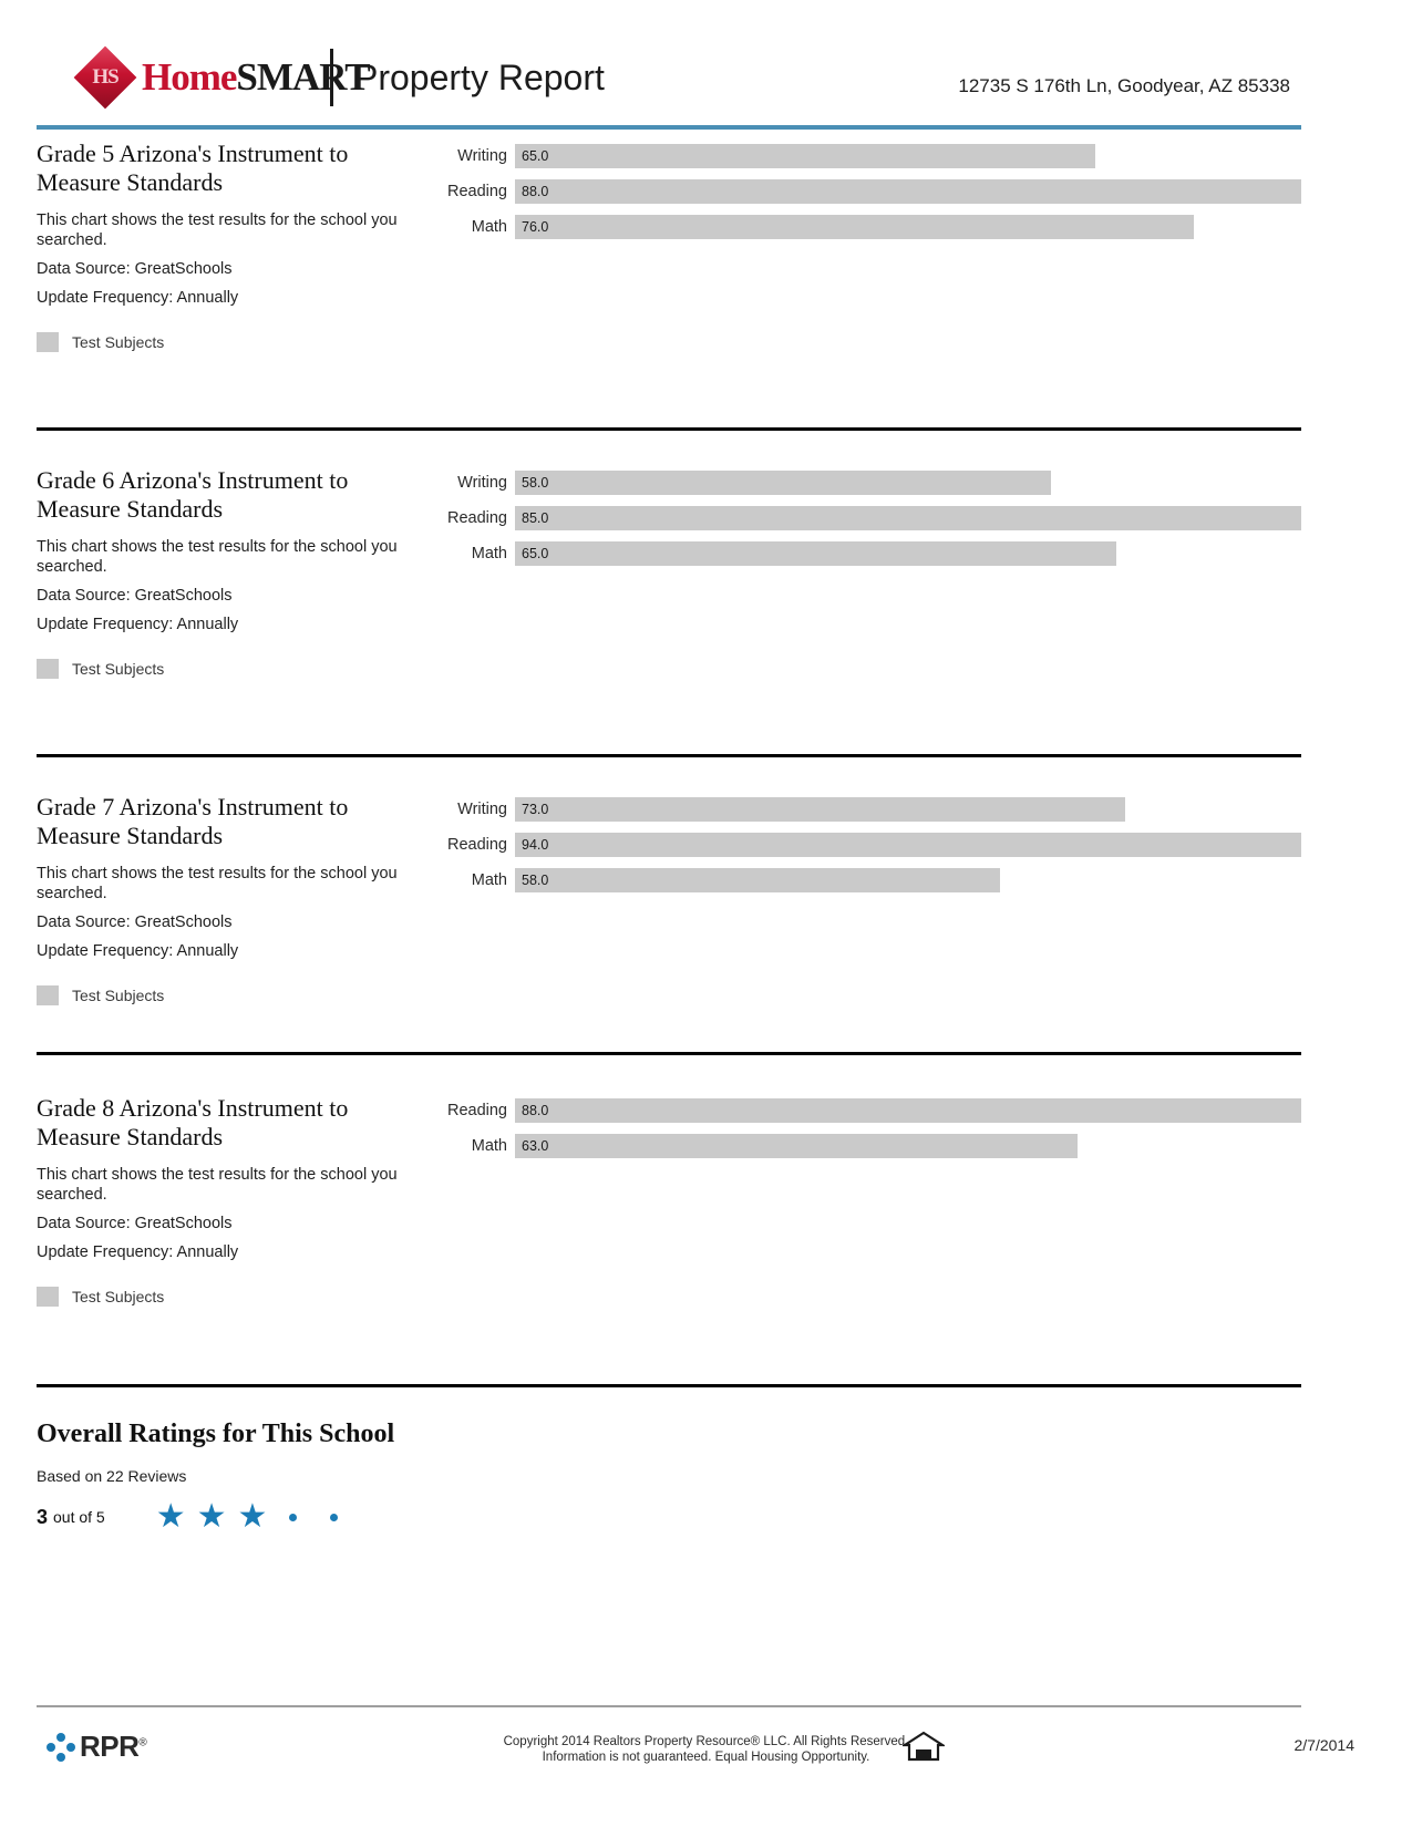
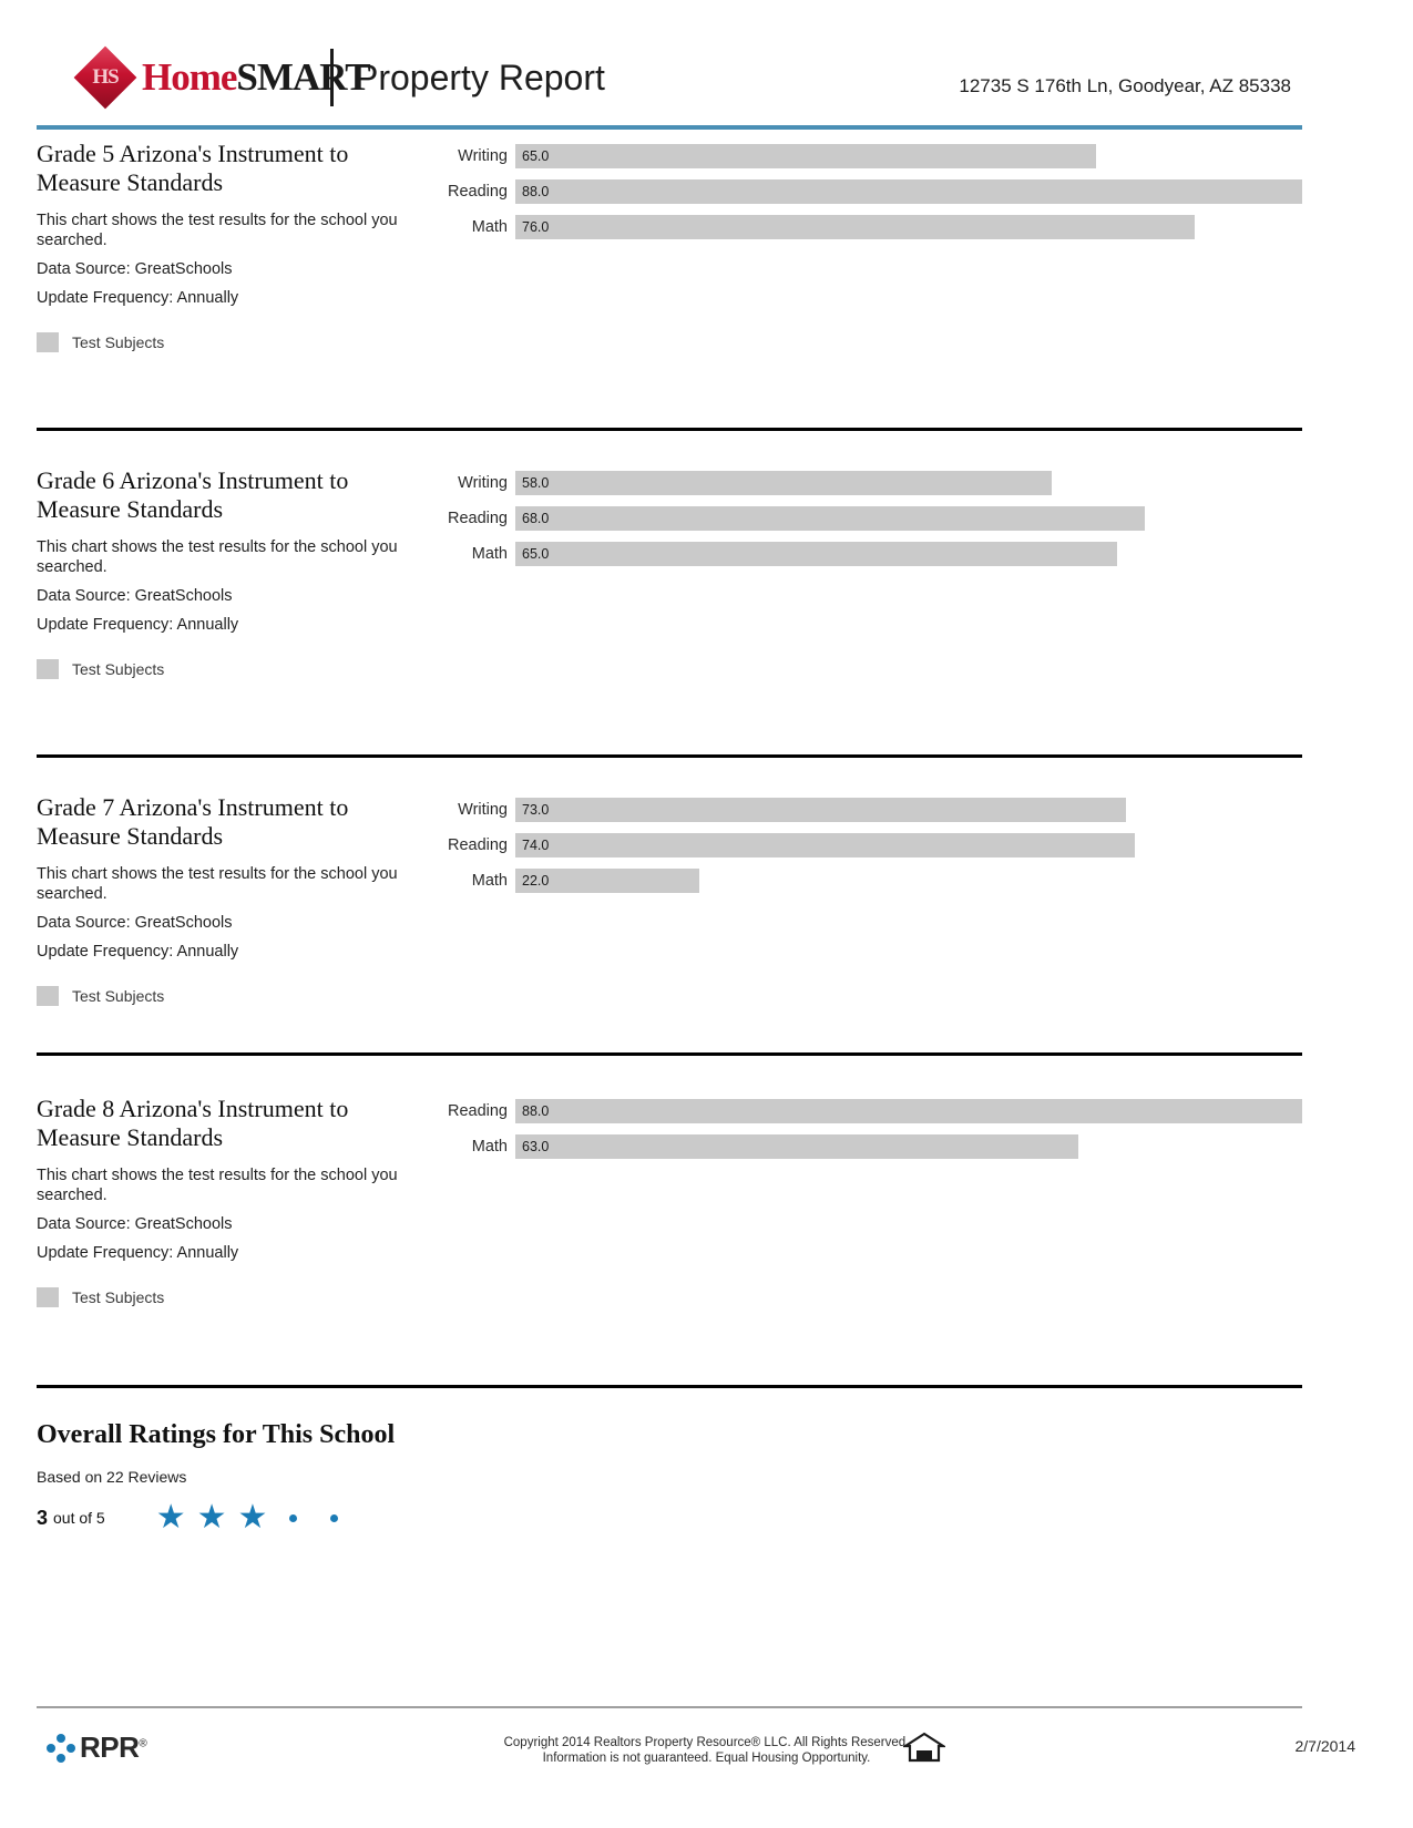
Grade 6 Arizona's Instrument to Measure Standards/Reading: 85.0 -> 68.0
Grade 7 Arizona's Instrument to Measure Standards/Reading: 94.0 -> 74.0
Grade 7 Arizona's Instrument to Measure Standards/Math: 58.0 -> 22.0
